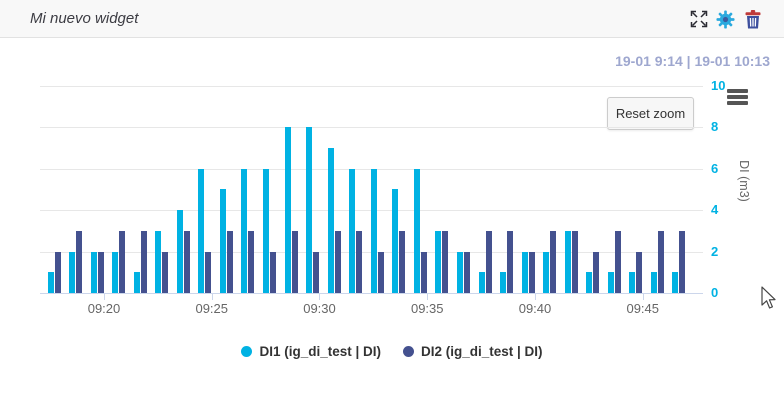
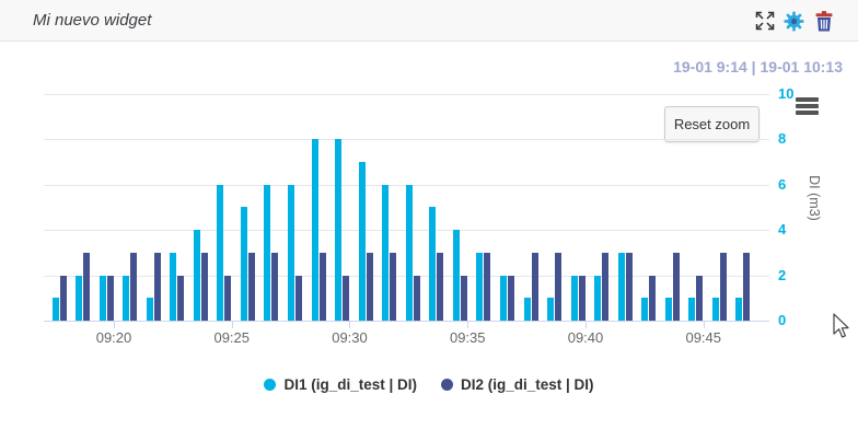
DI1 (ig_di_test | DI)/09:35: 6 -> 4
